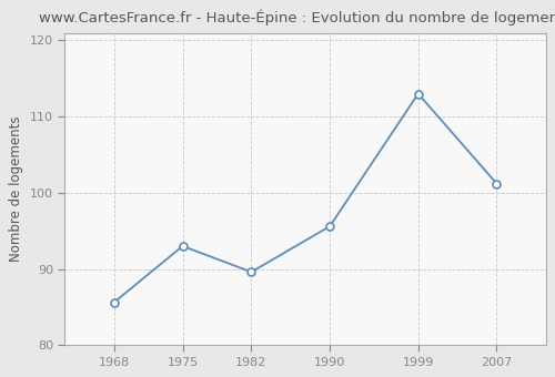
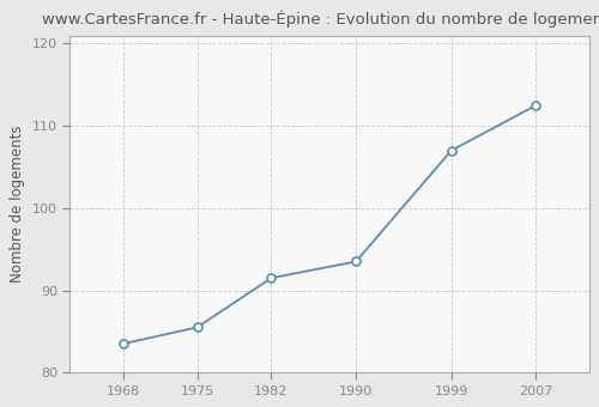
1968: 85.6 -> 83.5
1975: 93.0 -> 85.5
1982: 89.6 -> 91.5
1990: 95.6 -> 93.5
1999: 113.0 -> 107.0
2007: 101.2 -> 112.5
